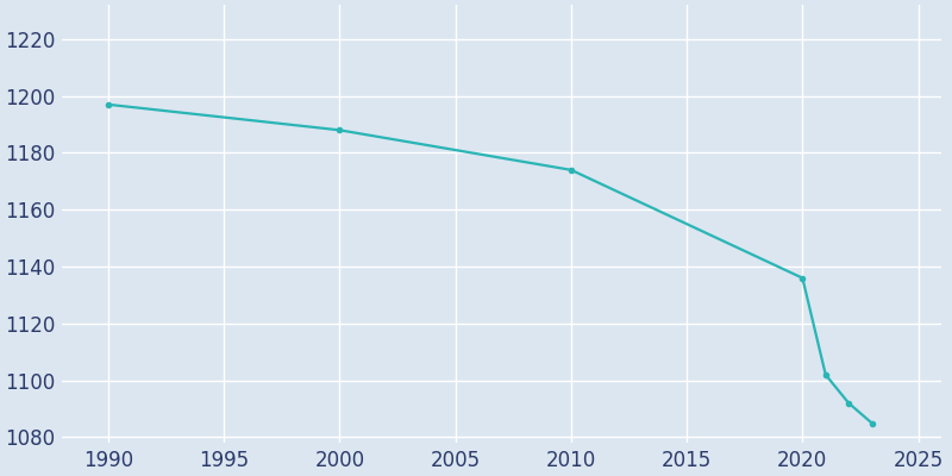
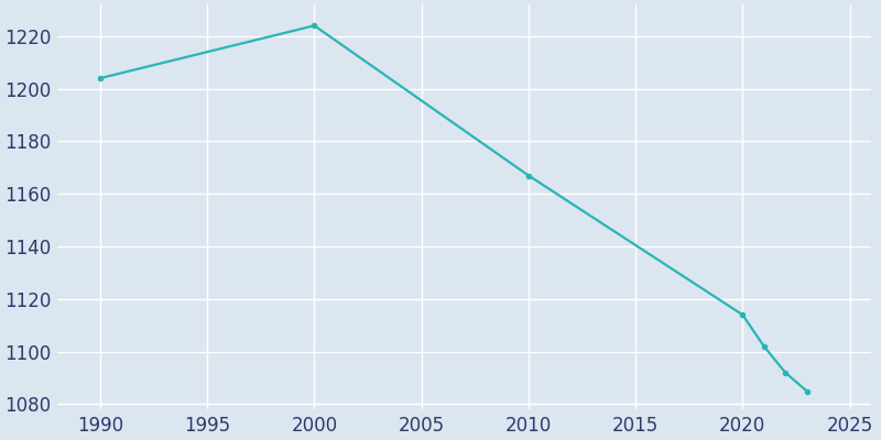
1990: 1197 -> 1204
2000: 1188 -> 1224
2010: 1174 -> 1167
2020: 1136 -> 1114
